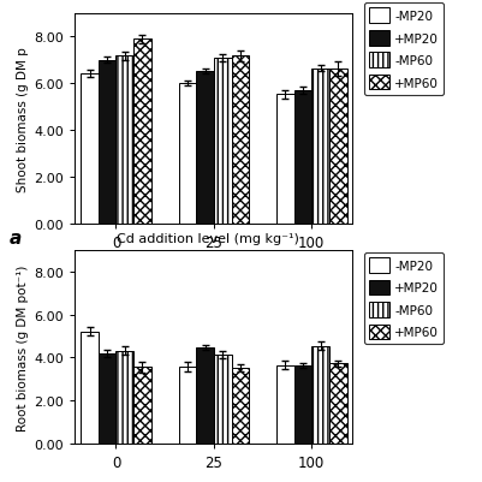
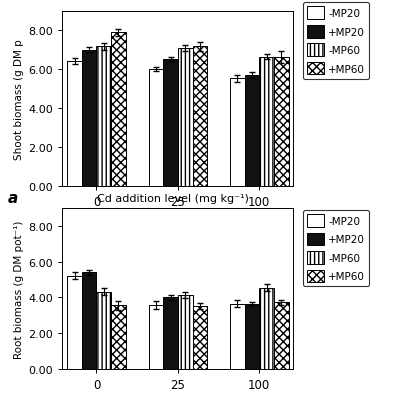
+MP20/0: 4.2 -> 5.4
+MP20/25: 4.5 -> 4.0
